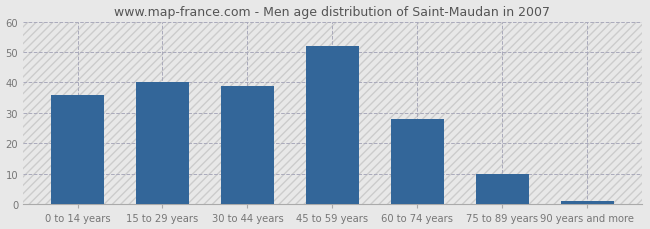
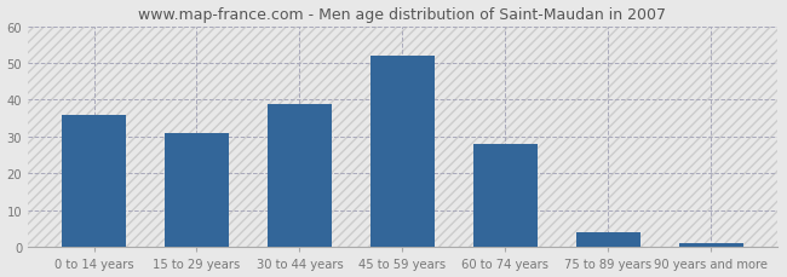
15 to 29 years: 40 -> 31
75 to 89 years: 10 -> 4
